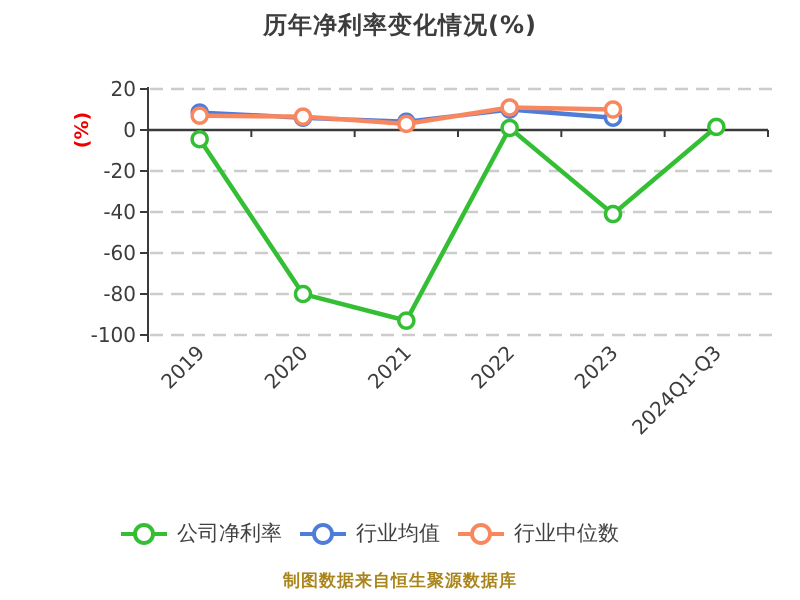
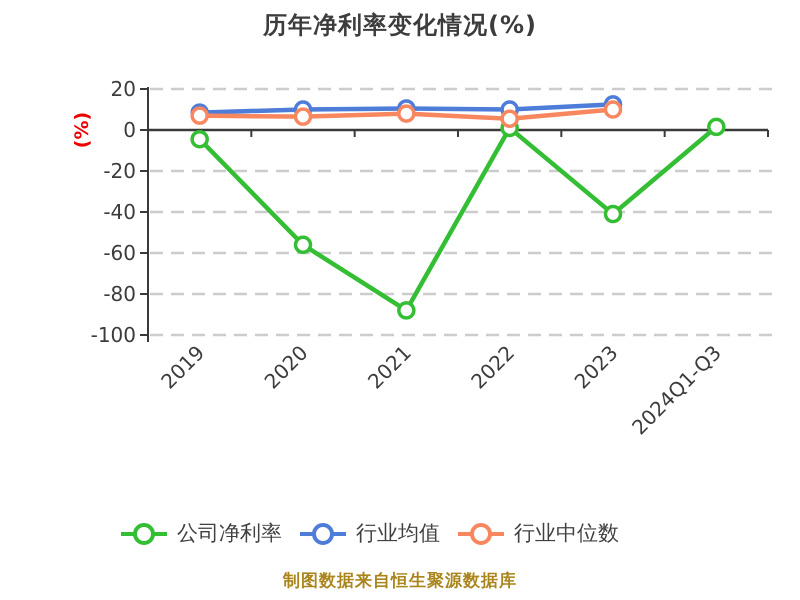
公司净利率/2020: -80 -> -56
行业均值/2020: 6 -> 10
公司净利率/2021: -93 -> -88
行业均值/2021: 4 -> 10
行业中位数/2021: 3 -> 8
行业中位数/2022: 11 -> 6
行业均值/2023: 6 -> 12
